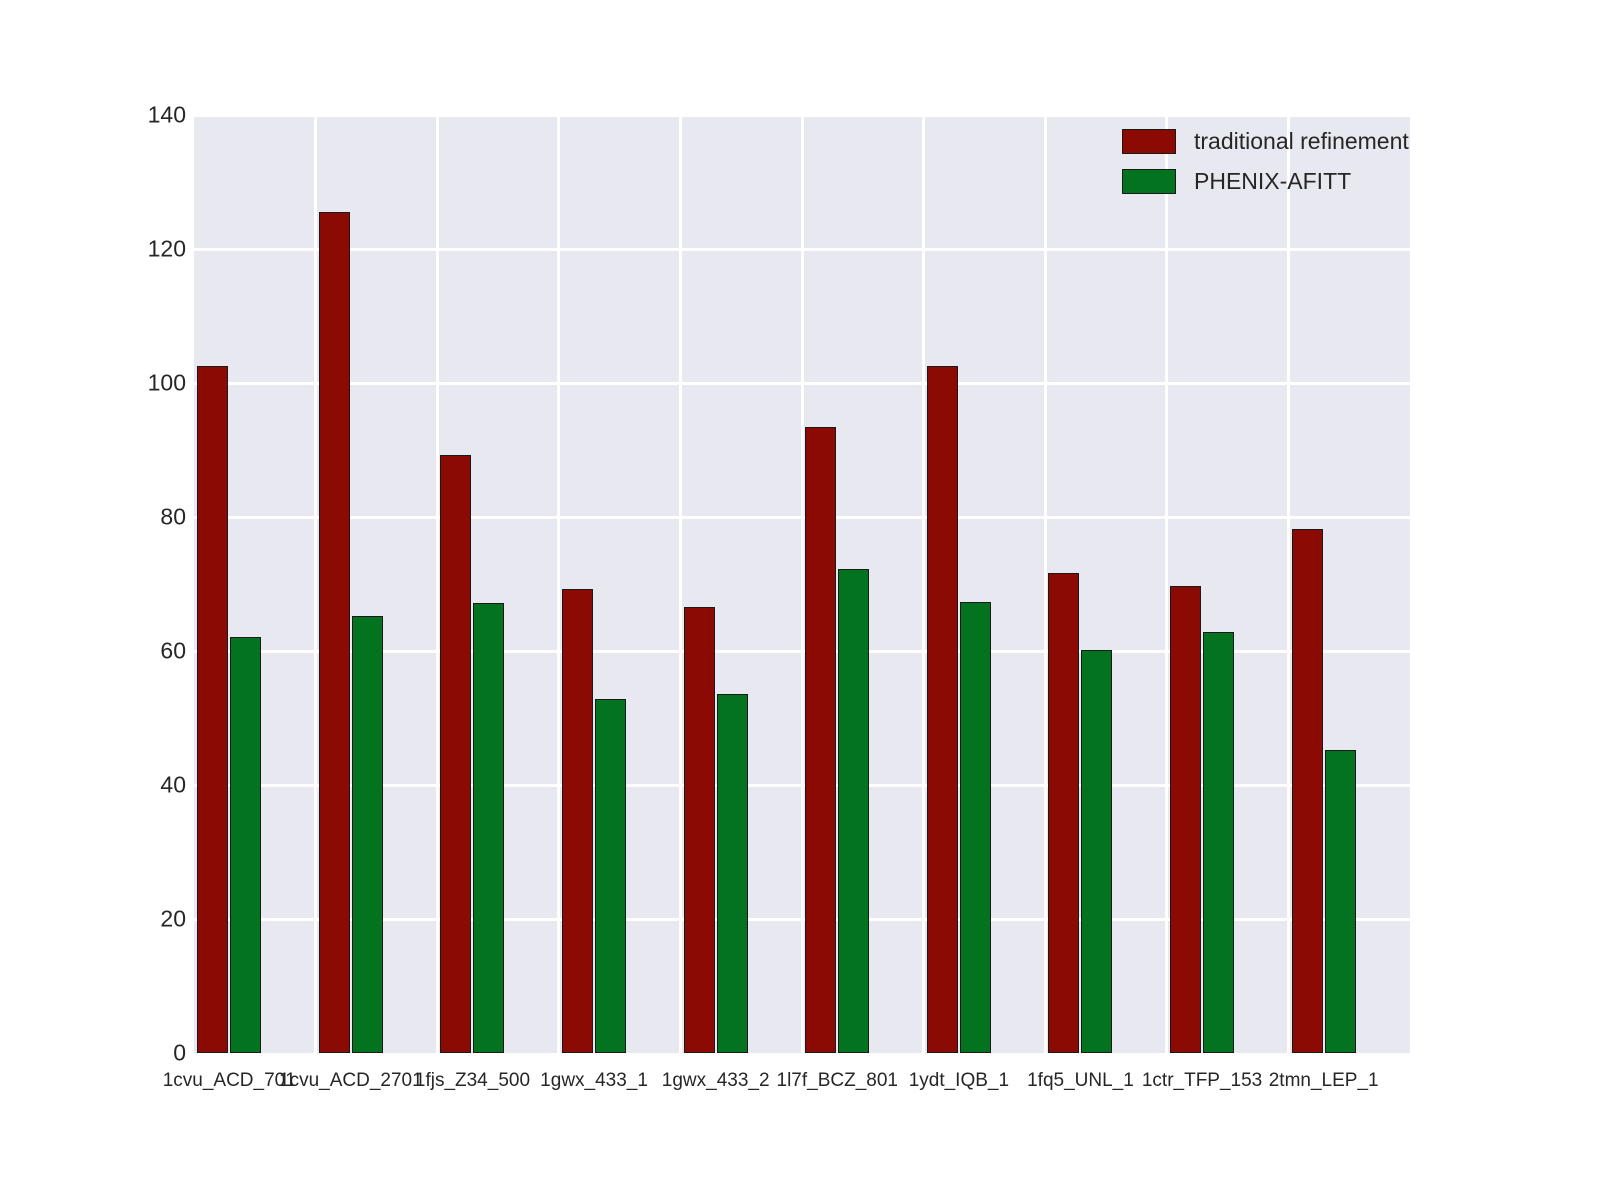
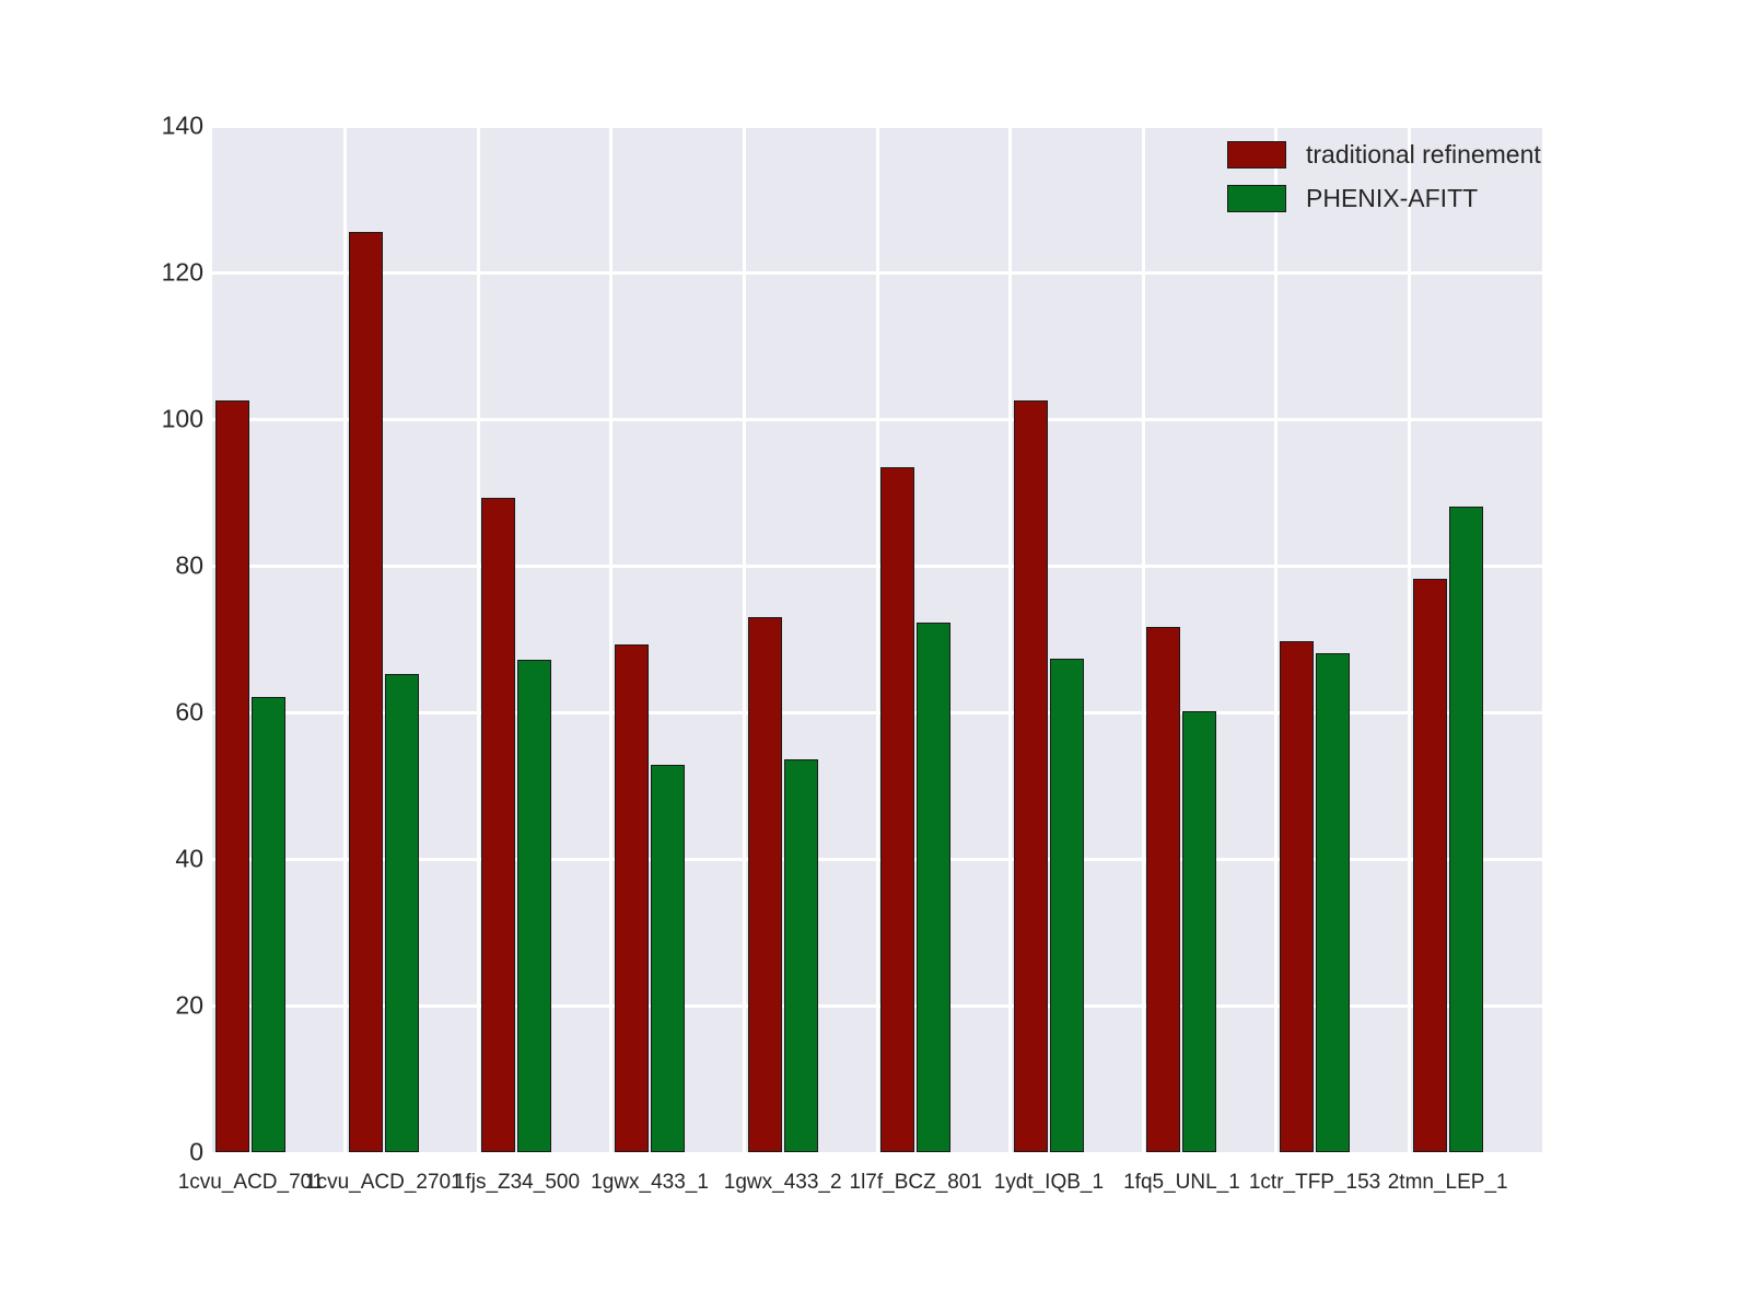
traditional refinement/1gwx_433_2: 67 -> 73
PHENIX-AFITT/1ctr_TFP_153: 63 -> 68
PHENIX-AFITT/2tmn_LEP_1: 45 -> 88
